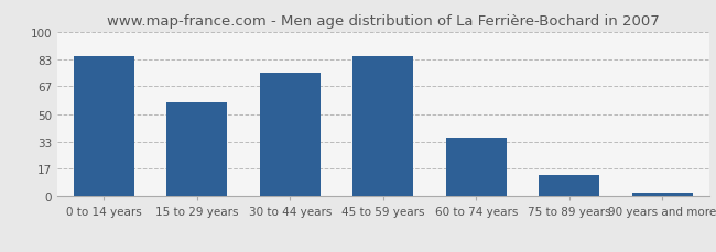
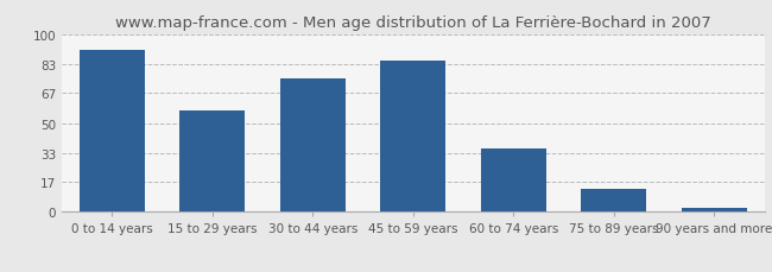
0 to 14 years: 85 -> 91
